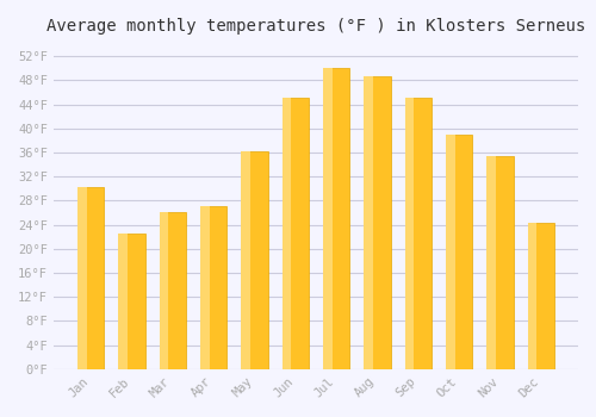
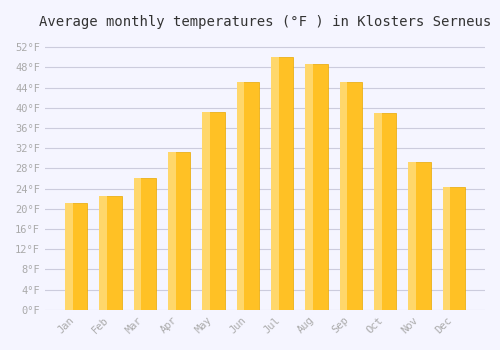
Jan: 30.2°F -> 21.2°F
Apr: 27.0°F -> 31.3°F
May: 36.2°F -> 39.2°F
Nov: 35.4°F -> 29.3°F
